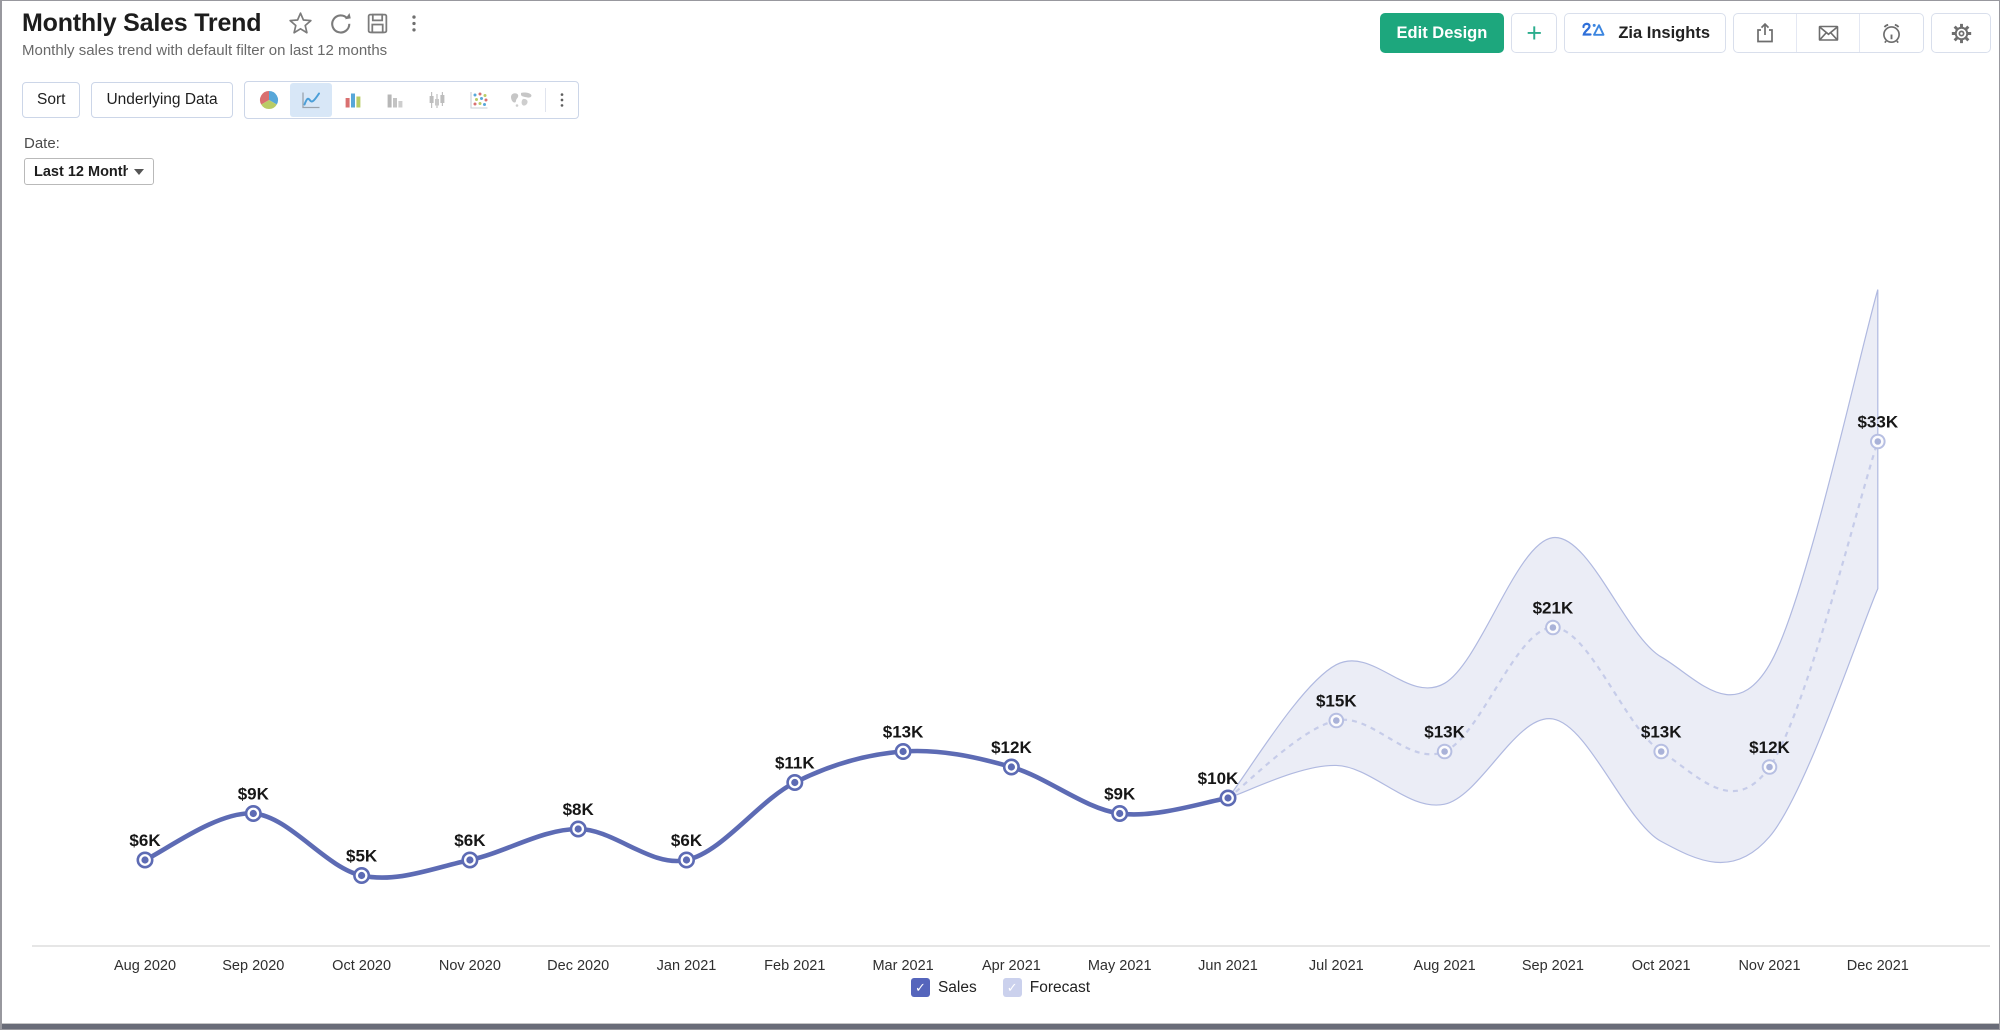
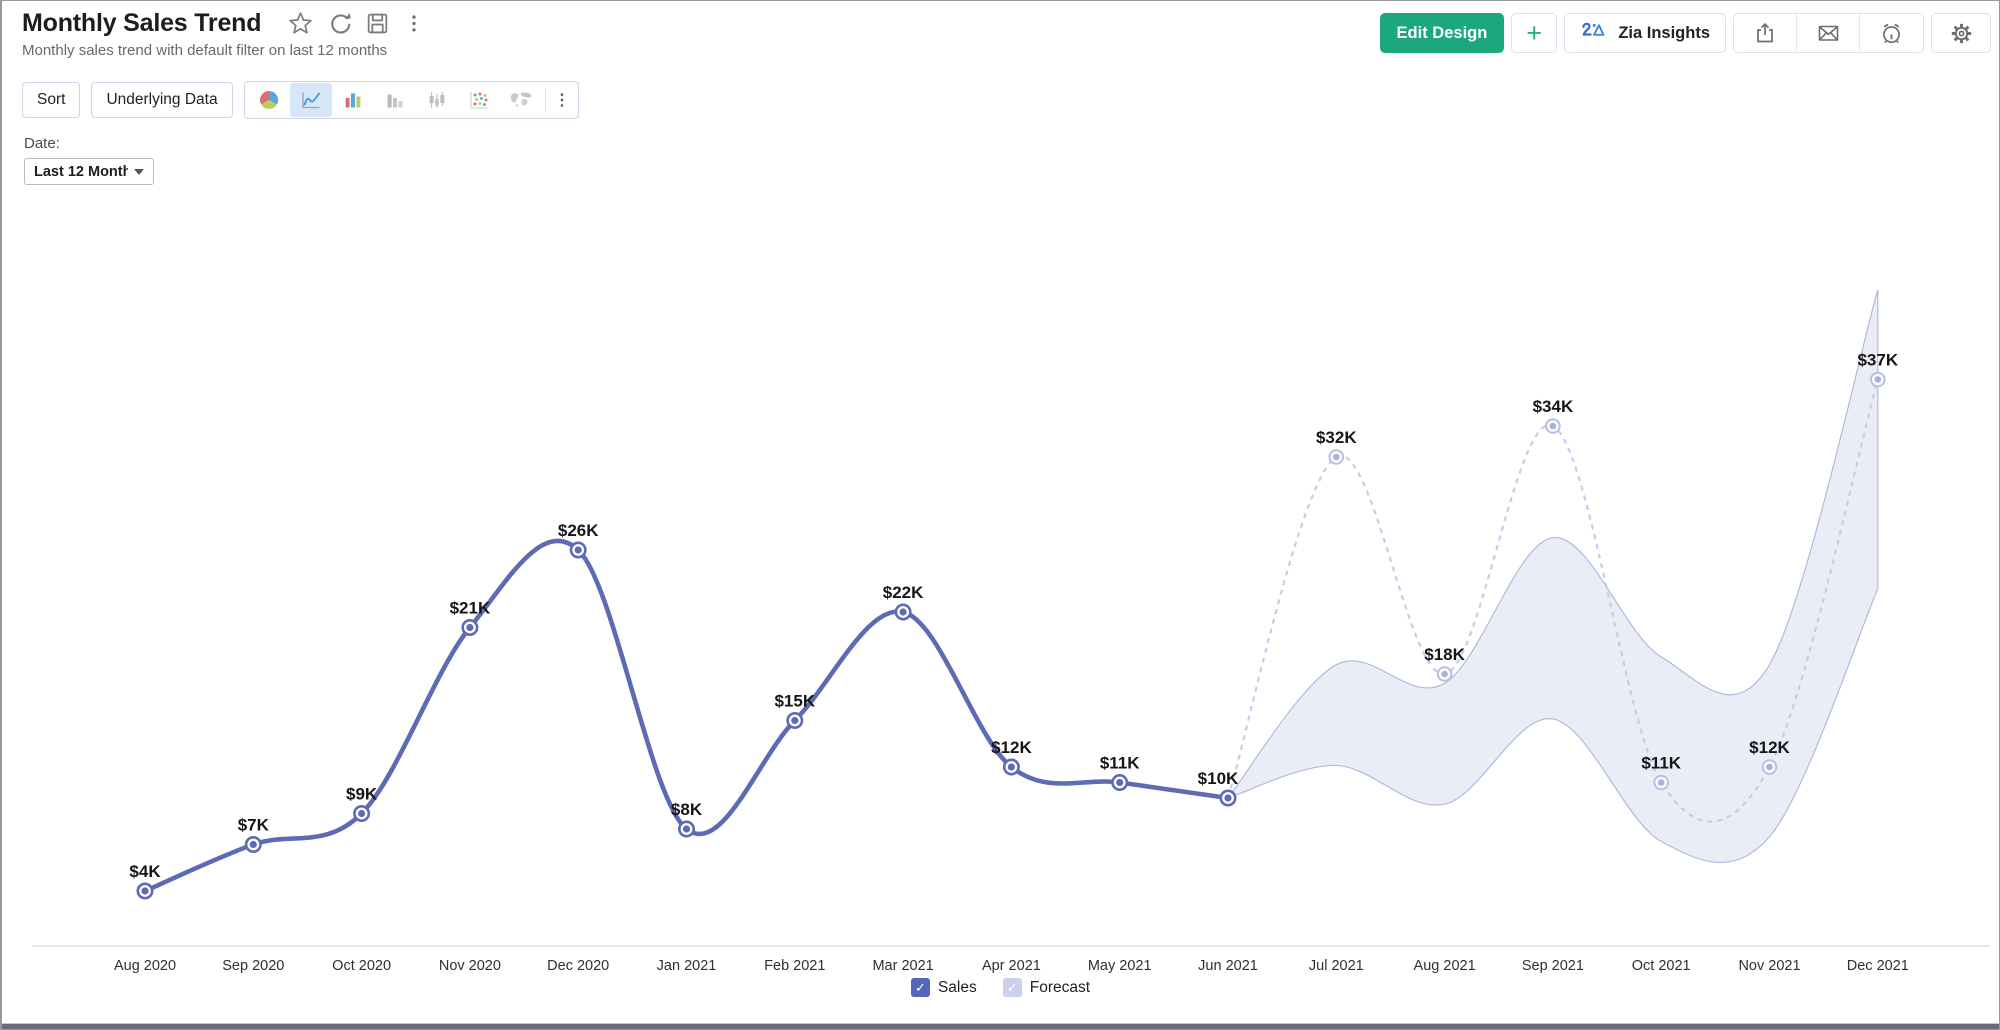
Sales/Aug 2020: $6K -> $4K
Sales/Sep 2020: $9K -> $7K
Sales/Oct 2020: $5K -> $9K
Sales/Nov 2020: $6K -> $21K
Sales/Dec 2020: $8K -> $26K
Sales/Jan 2021: $6K -> $8K
Sales/Feb 2021: $11K -> $15K
Sales/Mar 2021: $13K -> $22K
Sales/May 2021: $9K -> $11K
Forecast/Jul 2021: $15K -> $32K
Forecast/Aug 2021: $13K -> $18K
Forecast/Sep 2021: $21K -> $34K
Forecast/Oct 2021: $13K -> $11K
Forecast/Dec 2021: $33K -> $37K
